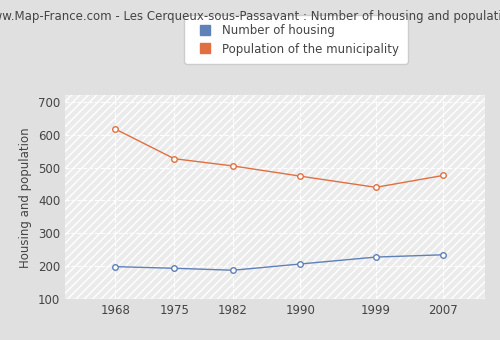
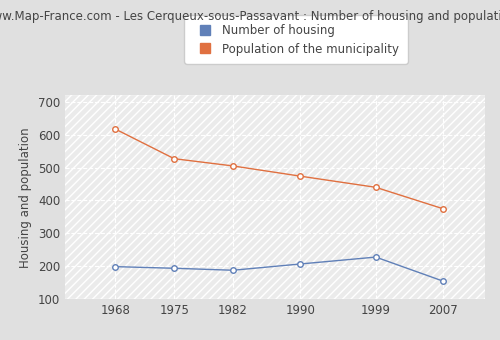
Number of housing/2007: 235 -> 155
Population of the municipality/2007: 476 -> 375
